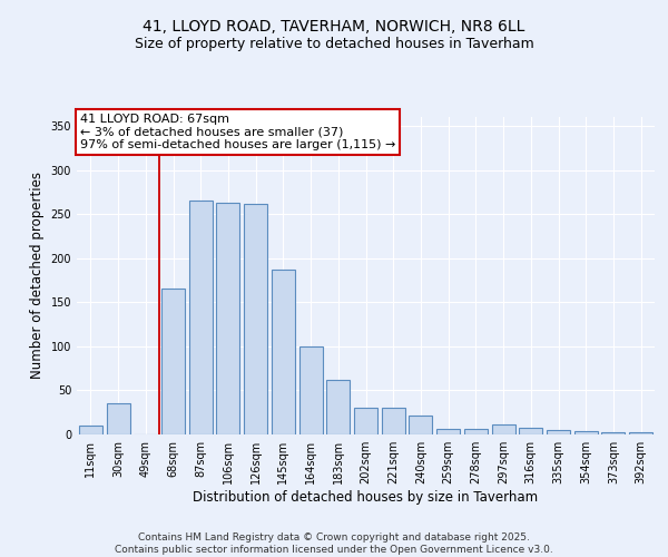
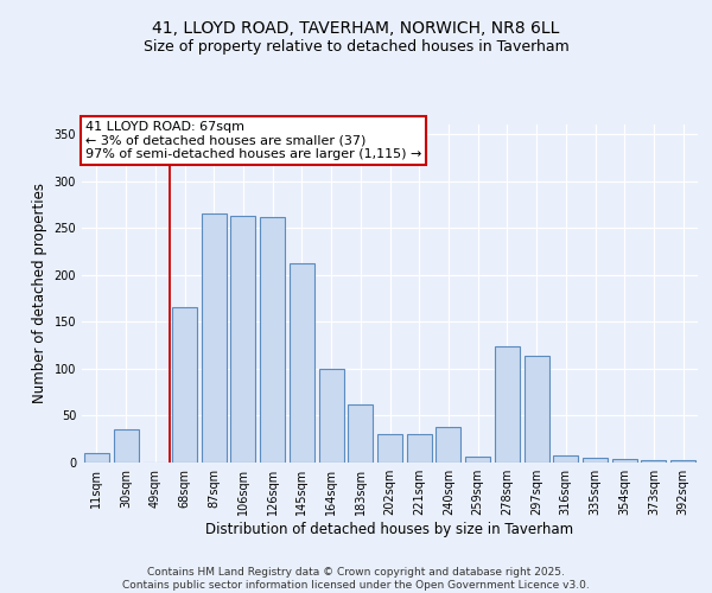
145sqm: 187 -> 212
240sqm: 22 -> 38
278sqm: 6 -> 124
297sqm: 11 -> 114
